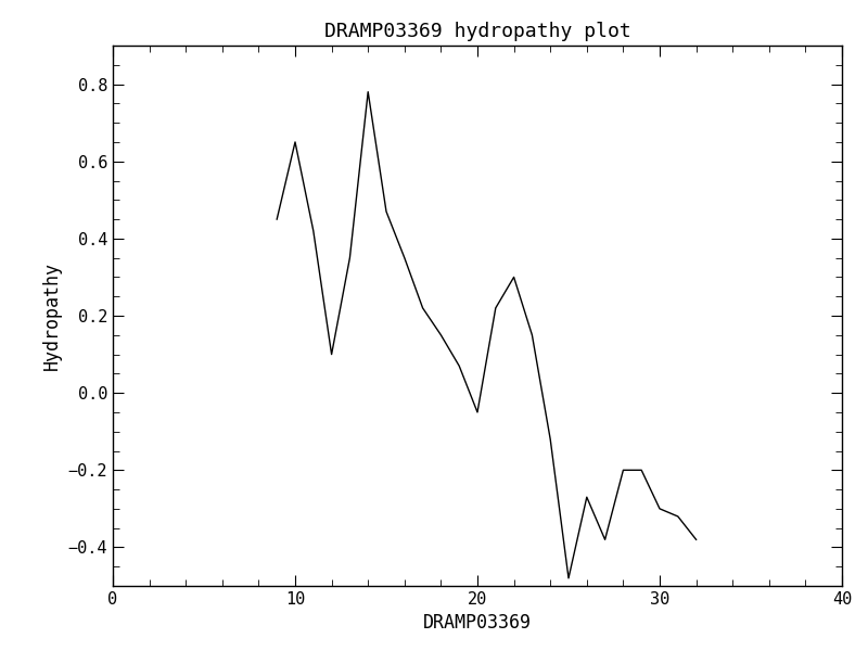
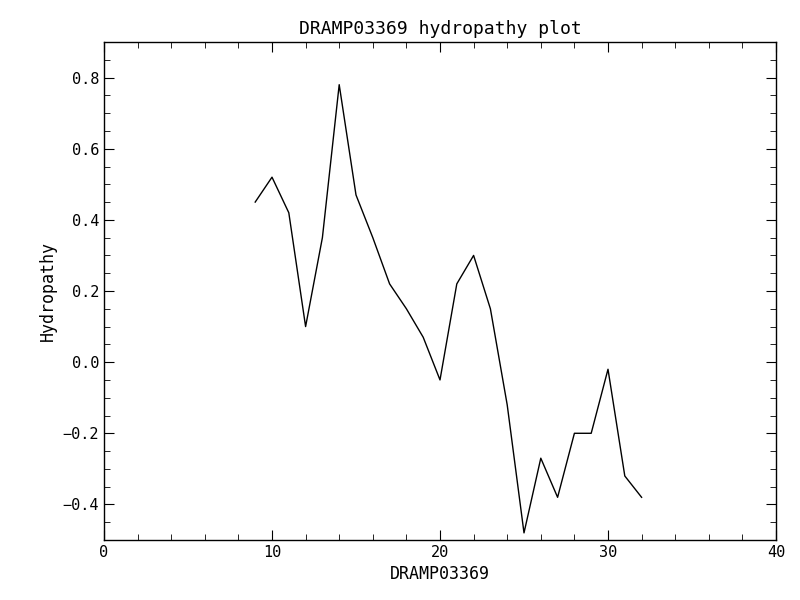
10: 0.65 -> 0.52
30: -0.30 -> -0.02
